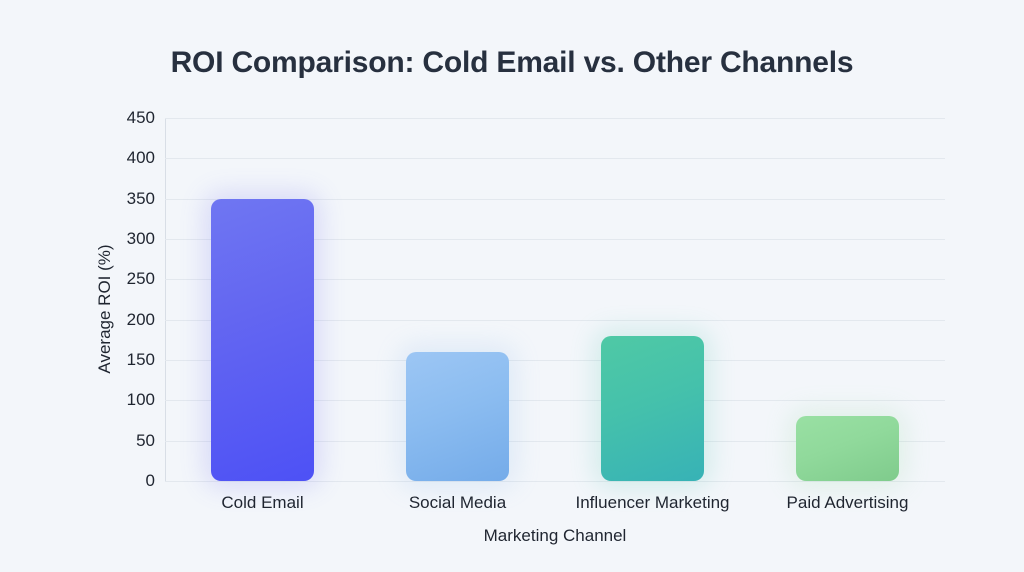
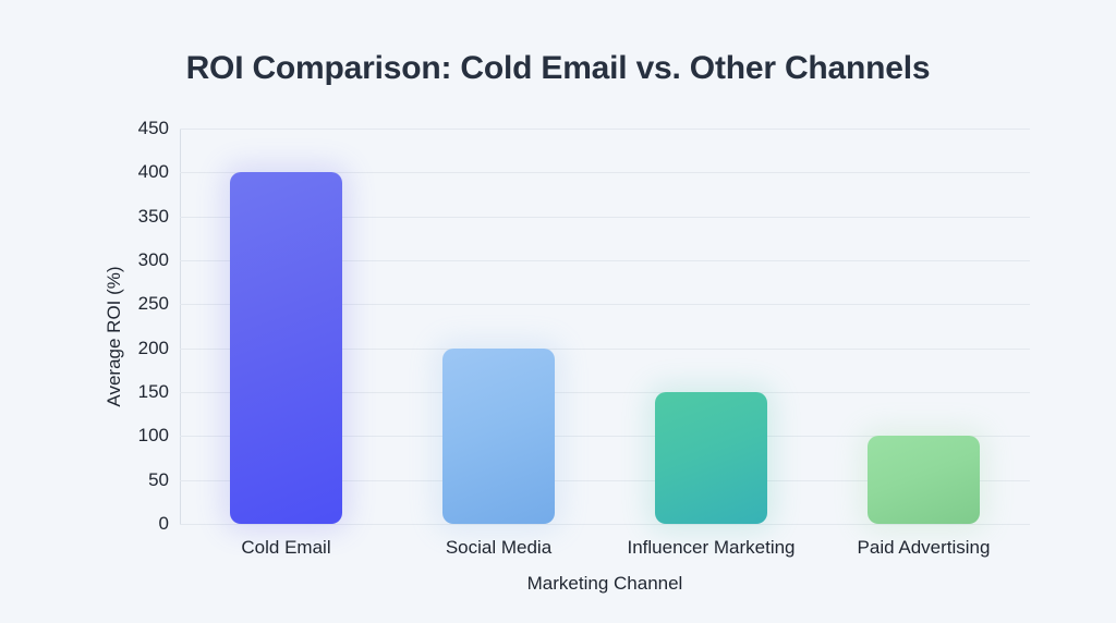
Cold Email: 350 -> 400
Social Media: 160 -> 200
Influencer Marketing: 180 -> 150
Paid Advertising: 80 -> 100
